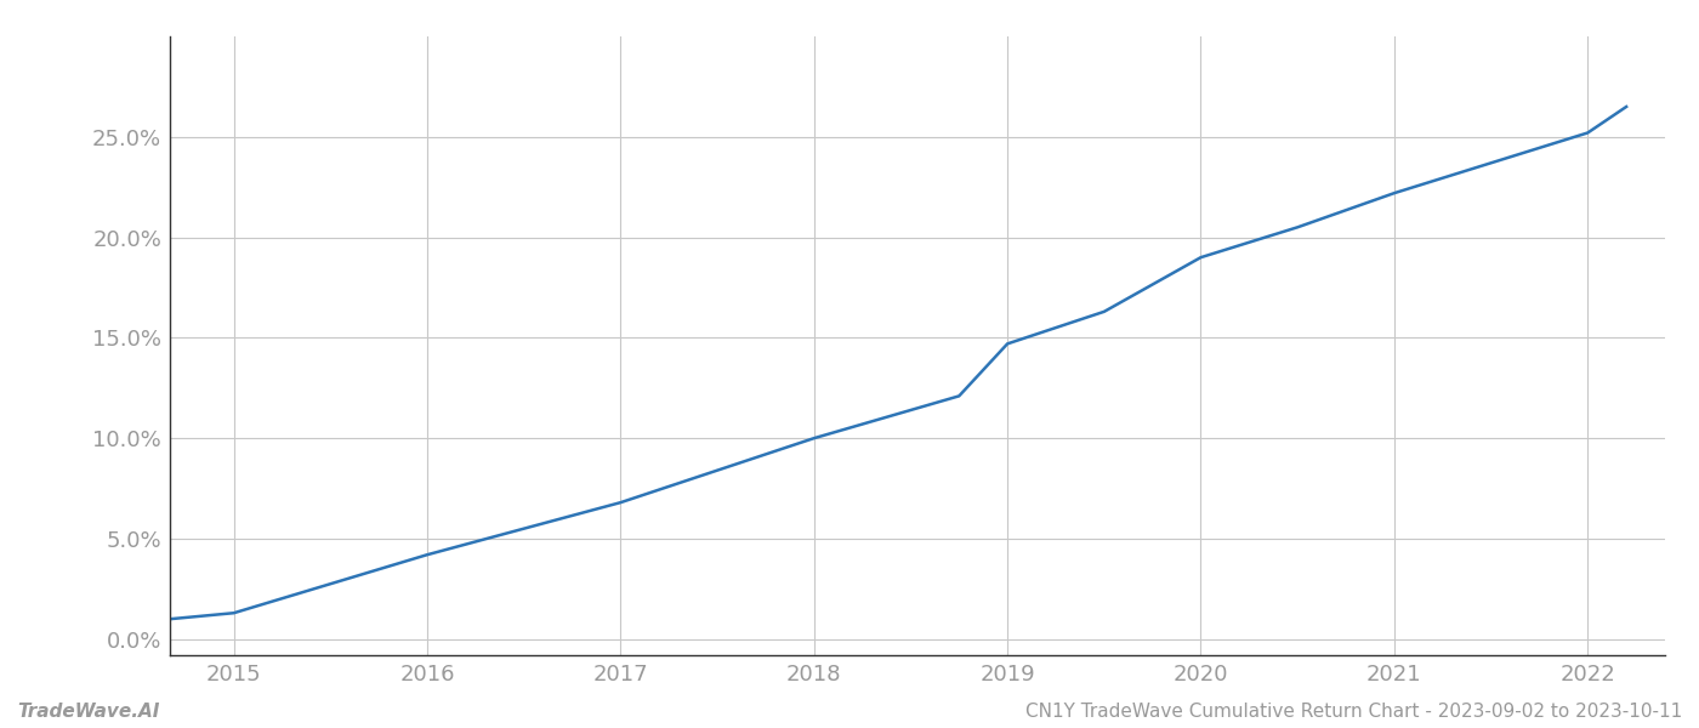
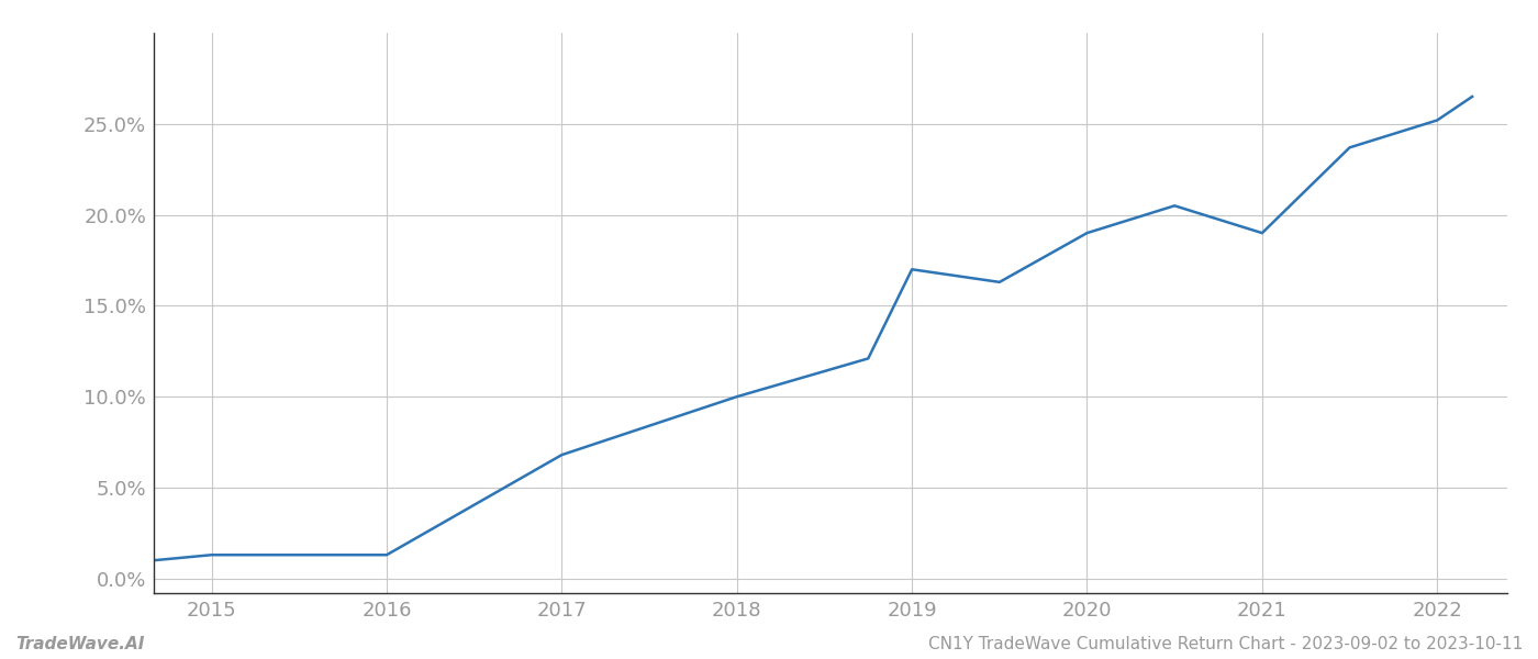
2016: 4.2% -> 1.3%
2019: 14.7% -> 17.0%
2021: 22.2% -> 19.0%
